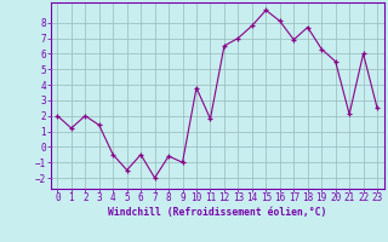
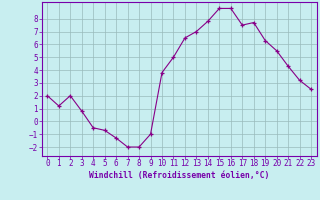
3: 1.4 -> 0.8
5: -1.5 -> -0.7
6: -0.5 -> -1.3
8: -0.6 -> -2.0
11: 1.8 -> 5.0
16: 8.1 -> 8.8
17: 6.9 -> 7.5
21: 2.1 -> 4.3
22: 6.0 -> 3.2
